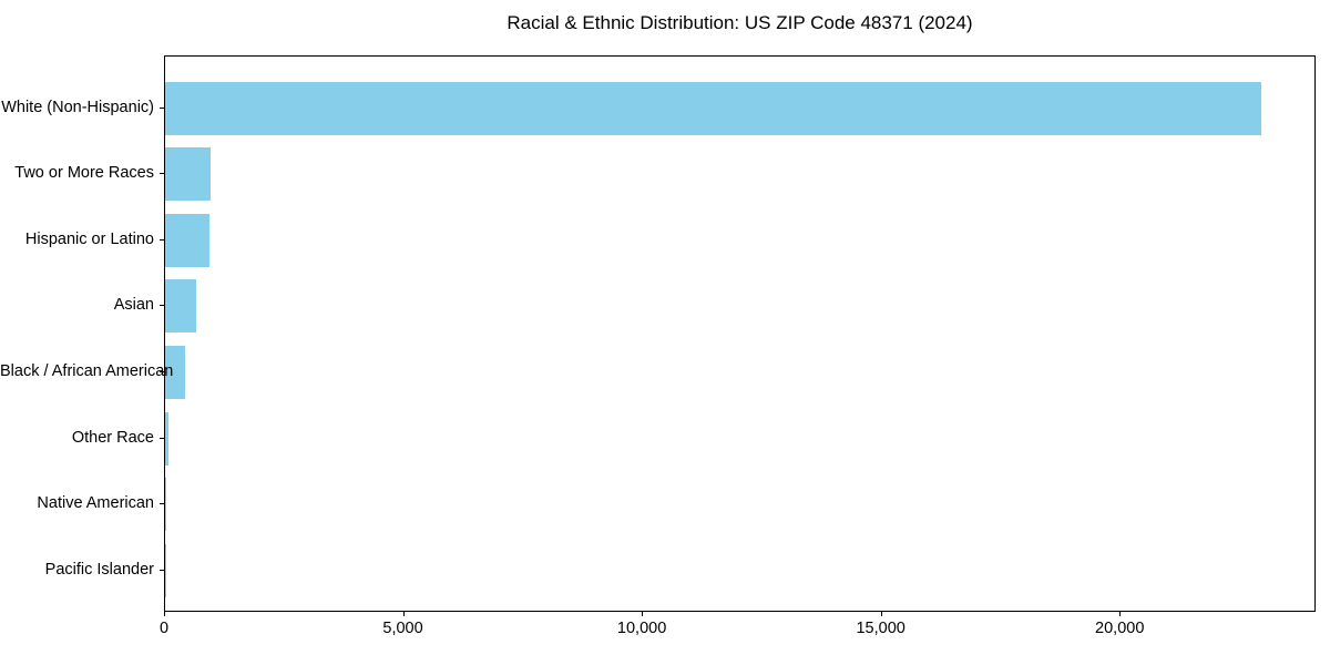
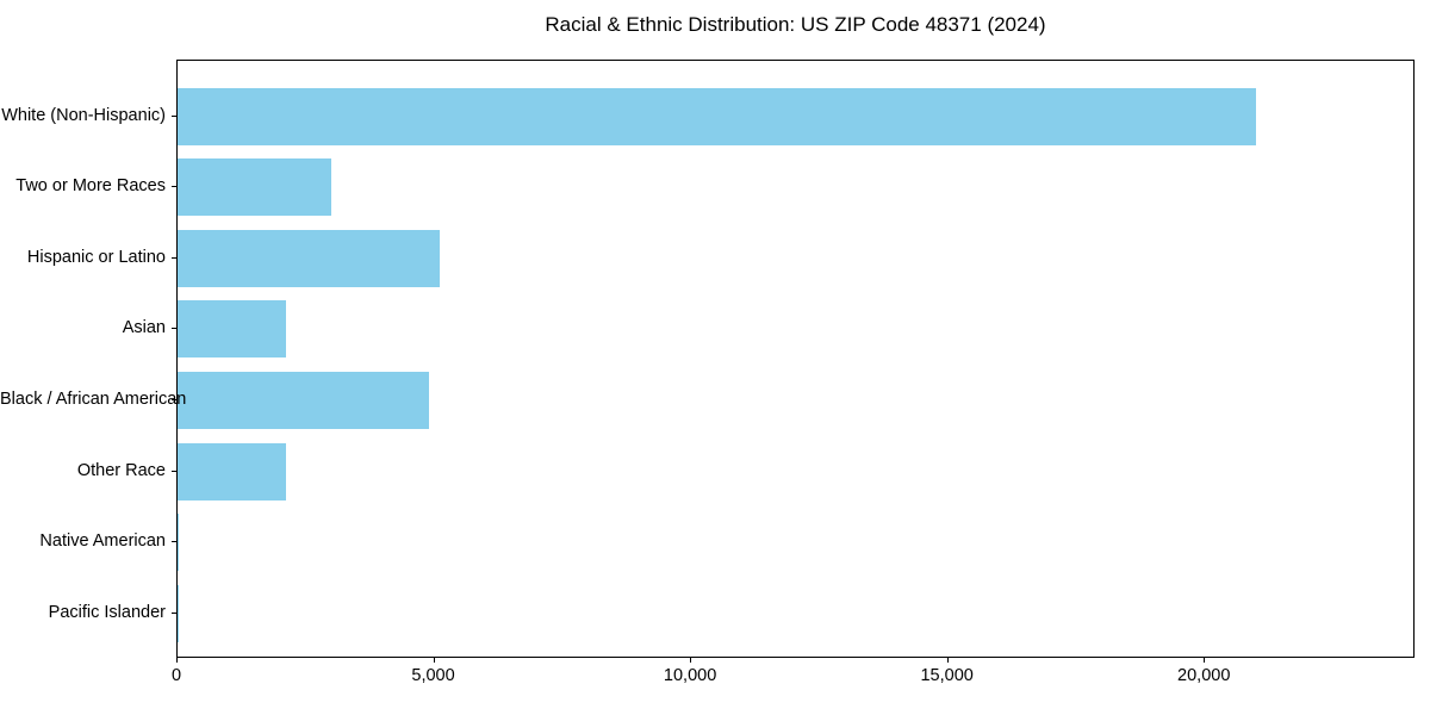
White (Non-Hispanic): 23000 -> 21000
Two or More Races: 900 -> 3000
Hispanic or Latino: 900 -> 5100
Asian: 600 -> 2100
Black / African American: 400 -> 4900
Other Race: 100 -> 2100
